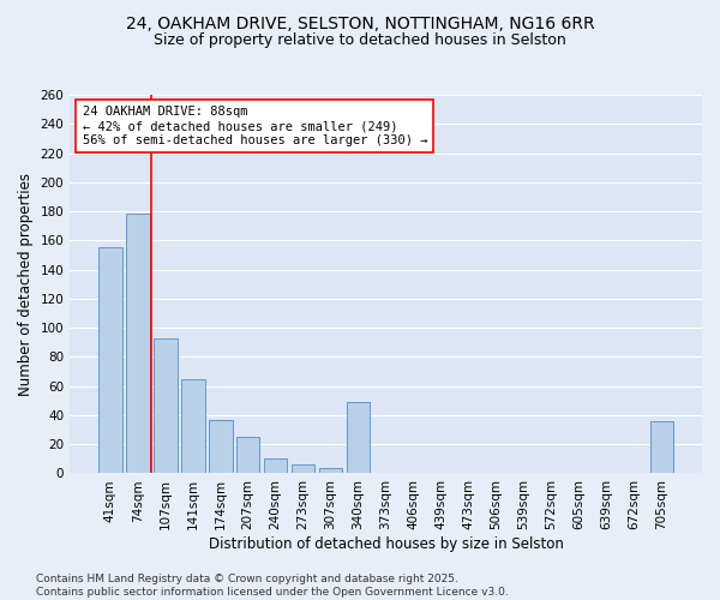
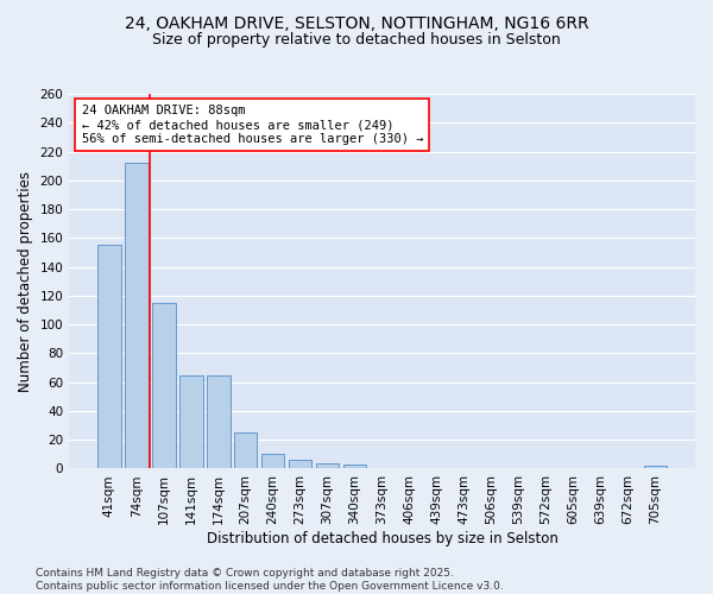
74sqm: 178 -> 212
107sqm: 93 -> 115
174sqm: 37 -> 65
340sqm: 49 -> 3
705sqm: 36 -> 2
